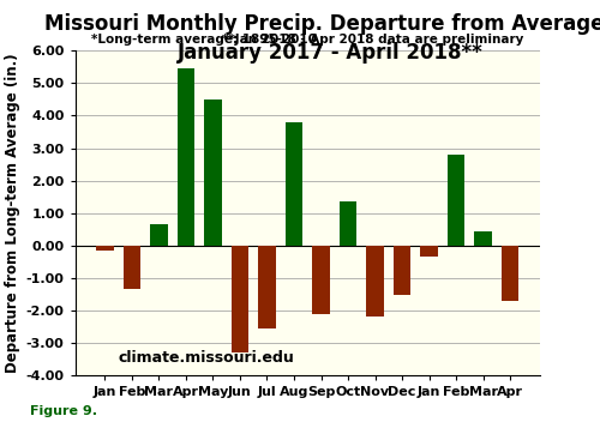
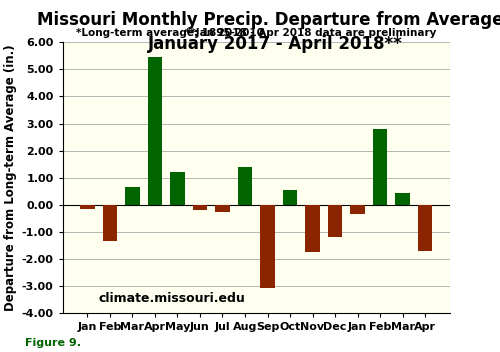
May: 4.50 -> 1.20
Jun: -3.30 -> -0.20
Jul: -2.55 -> -0.25
Aug: 3.80 -> 1.40
Sep: -2.10 -> -3.05
Oct: 1.35 -> 0.55
Nov: -2.20 -> -1.75
Dec: -1.50 -> -1.20
